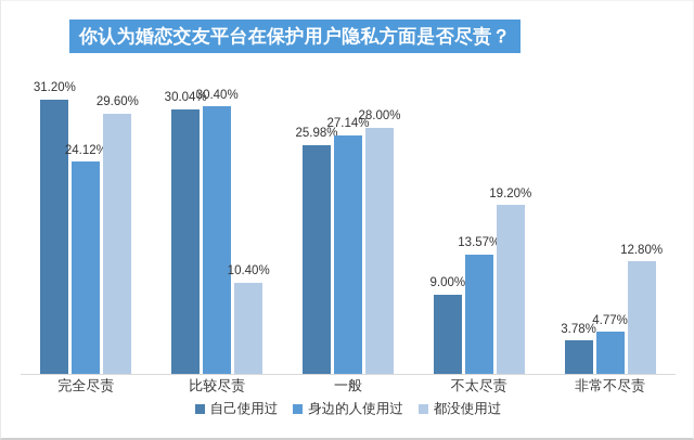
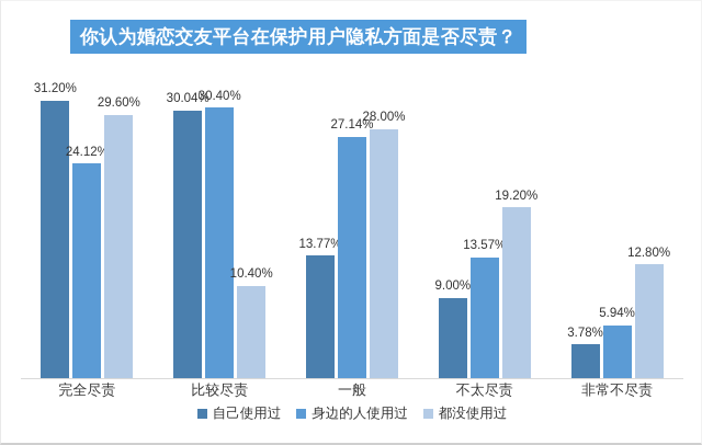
自己使用过/一般: 25.98% -> 13.77%
身边的人使用过/非常不尽责: 4.77% -> 5.94%
